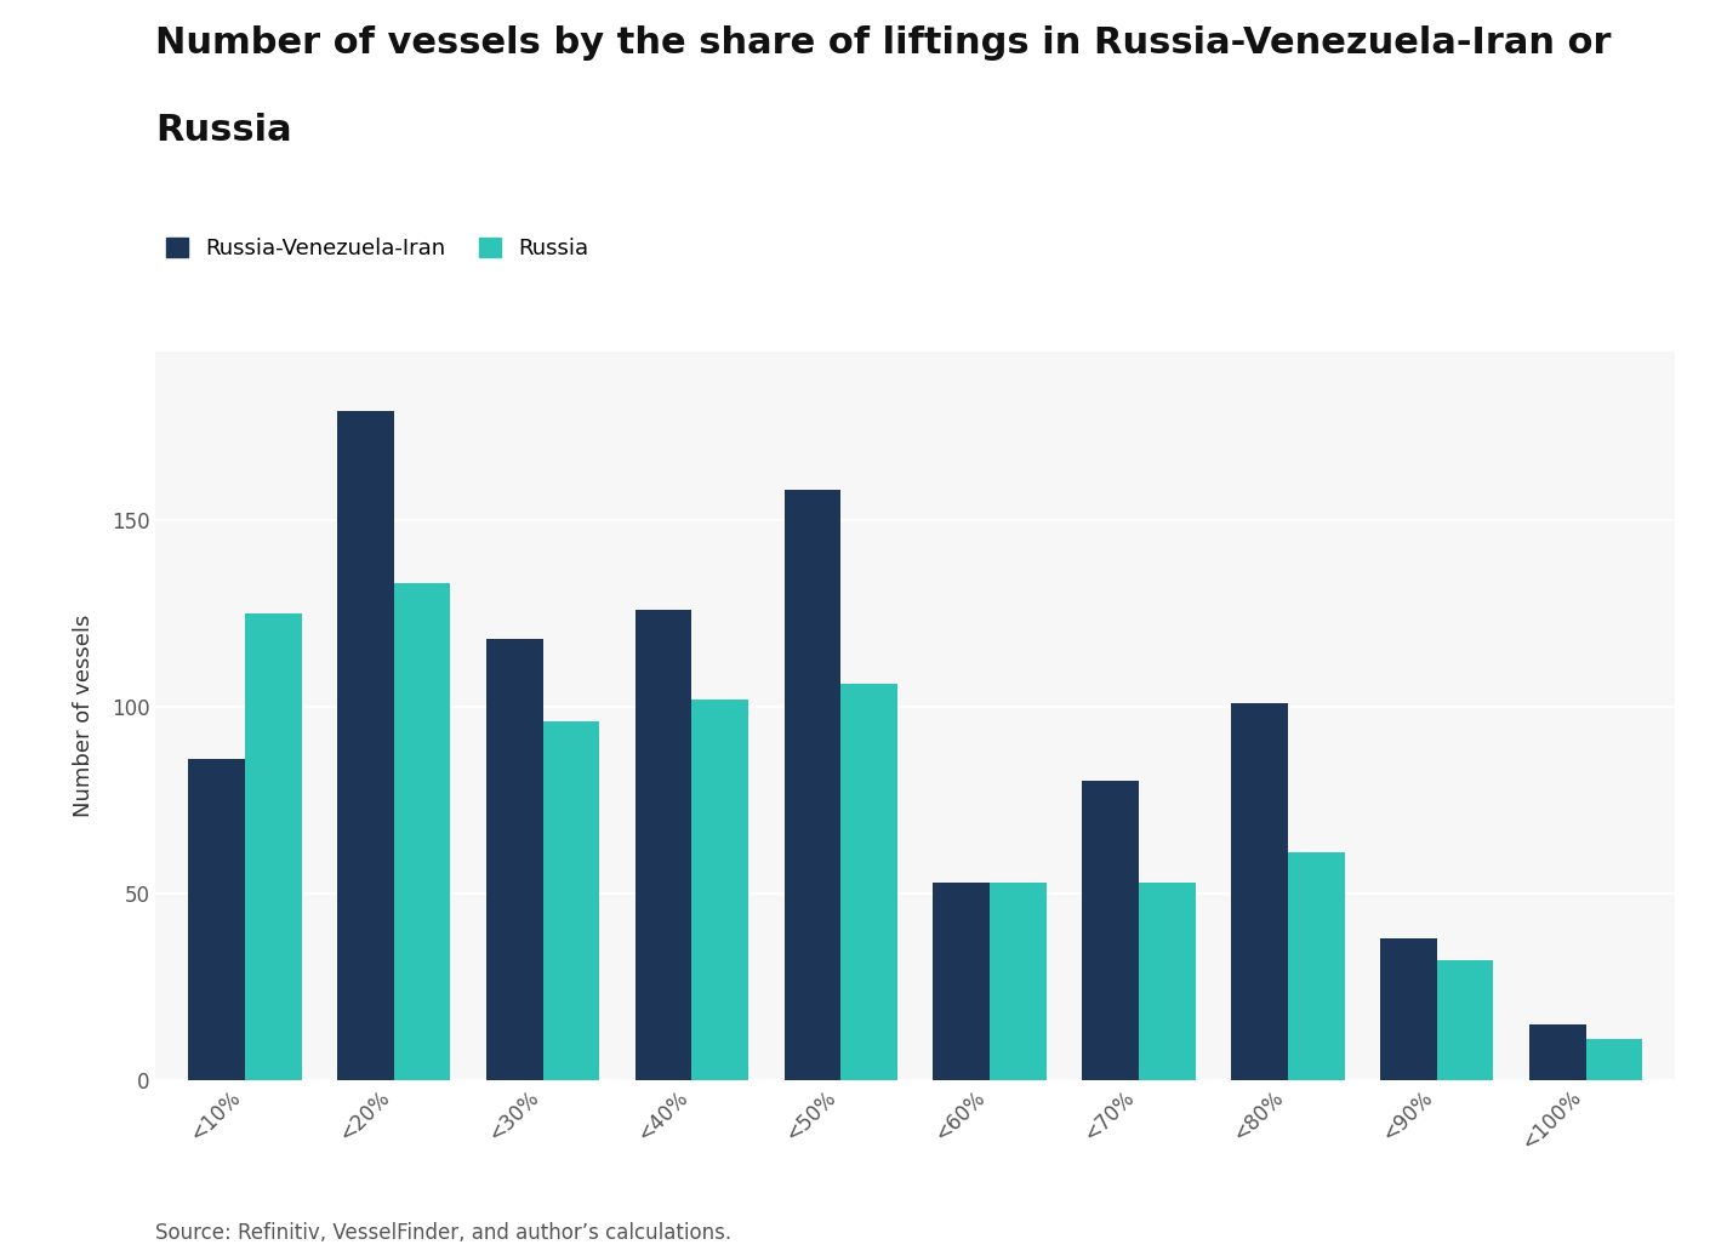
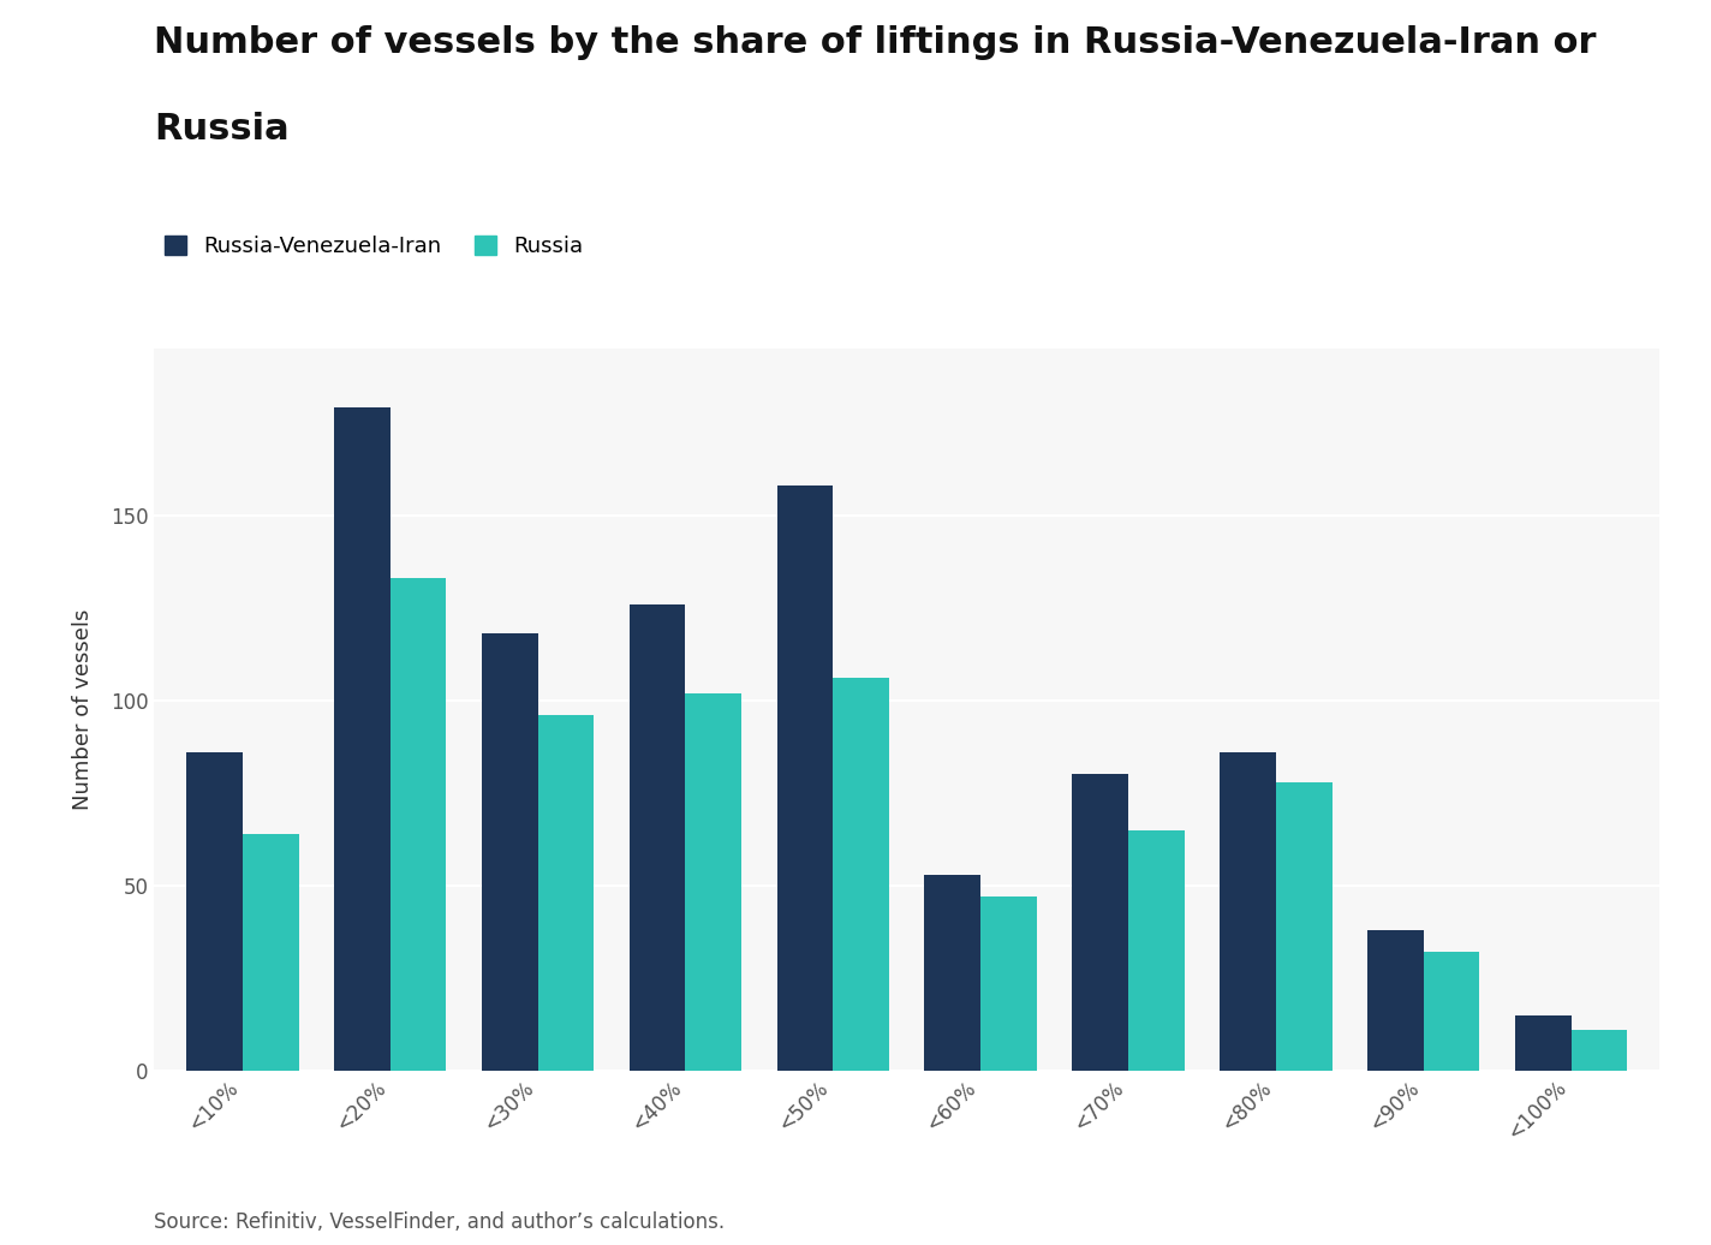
Russia/<10%: 125 -> 64
Russia/<60%: 53 -> 47
Russia/<70%: 53 -> 65
Russia-Venezuela-Iran/<80%: 101 -> 86
Russia/<80%: 61 -> 78
